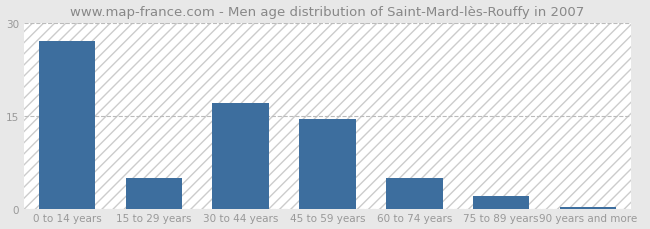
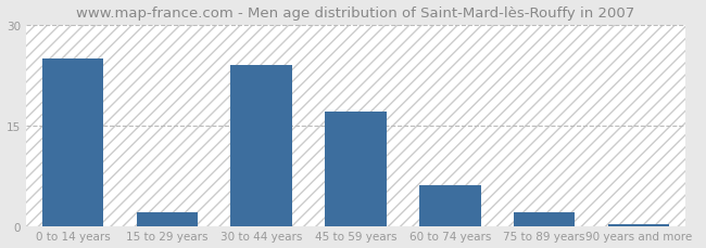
0 to 14 years: 27.0 -> 25.0
15 to 29 years: 5.0 -> 2.0
30 to 44 years: 17.0 -> 24.0
45 to 59 years: 14.5 -> 17.0
60 to 74 years: 5.0 -> 6.0
